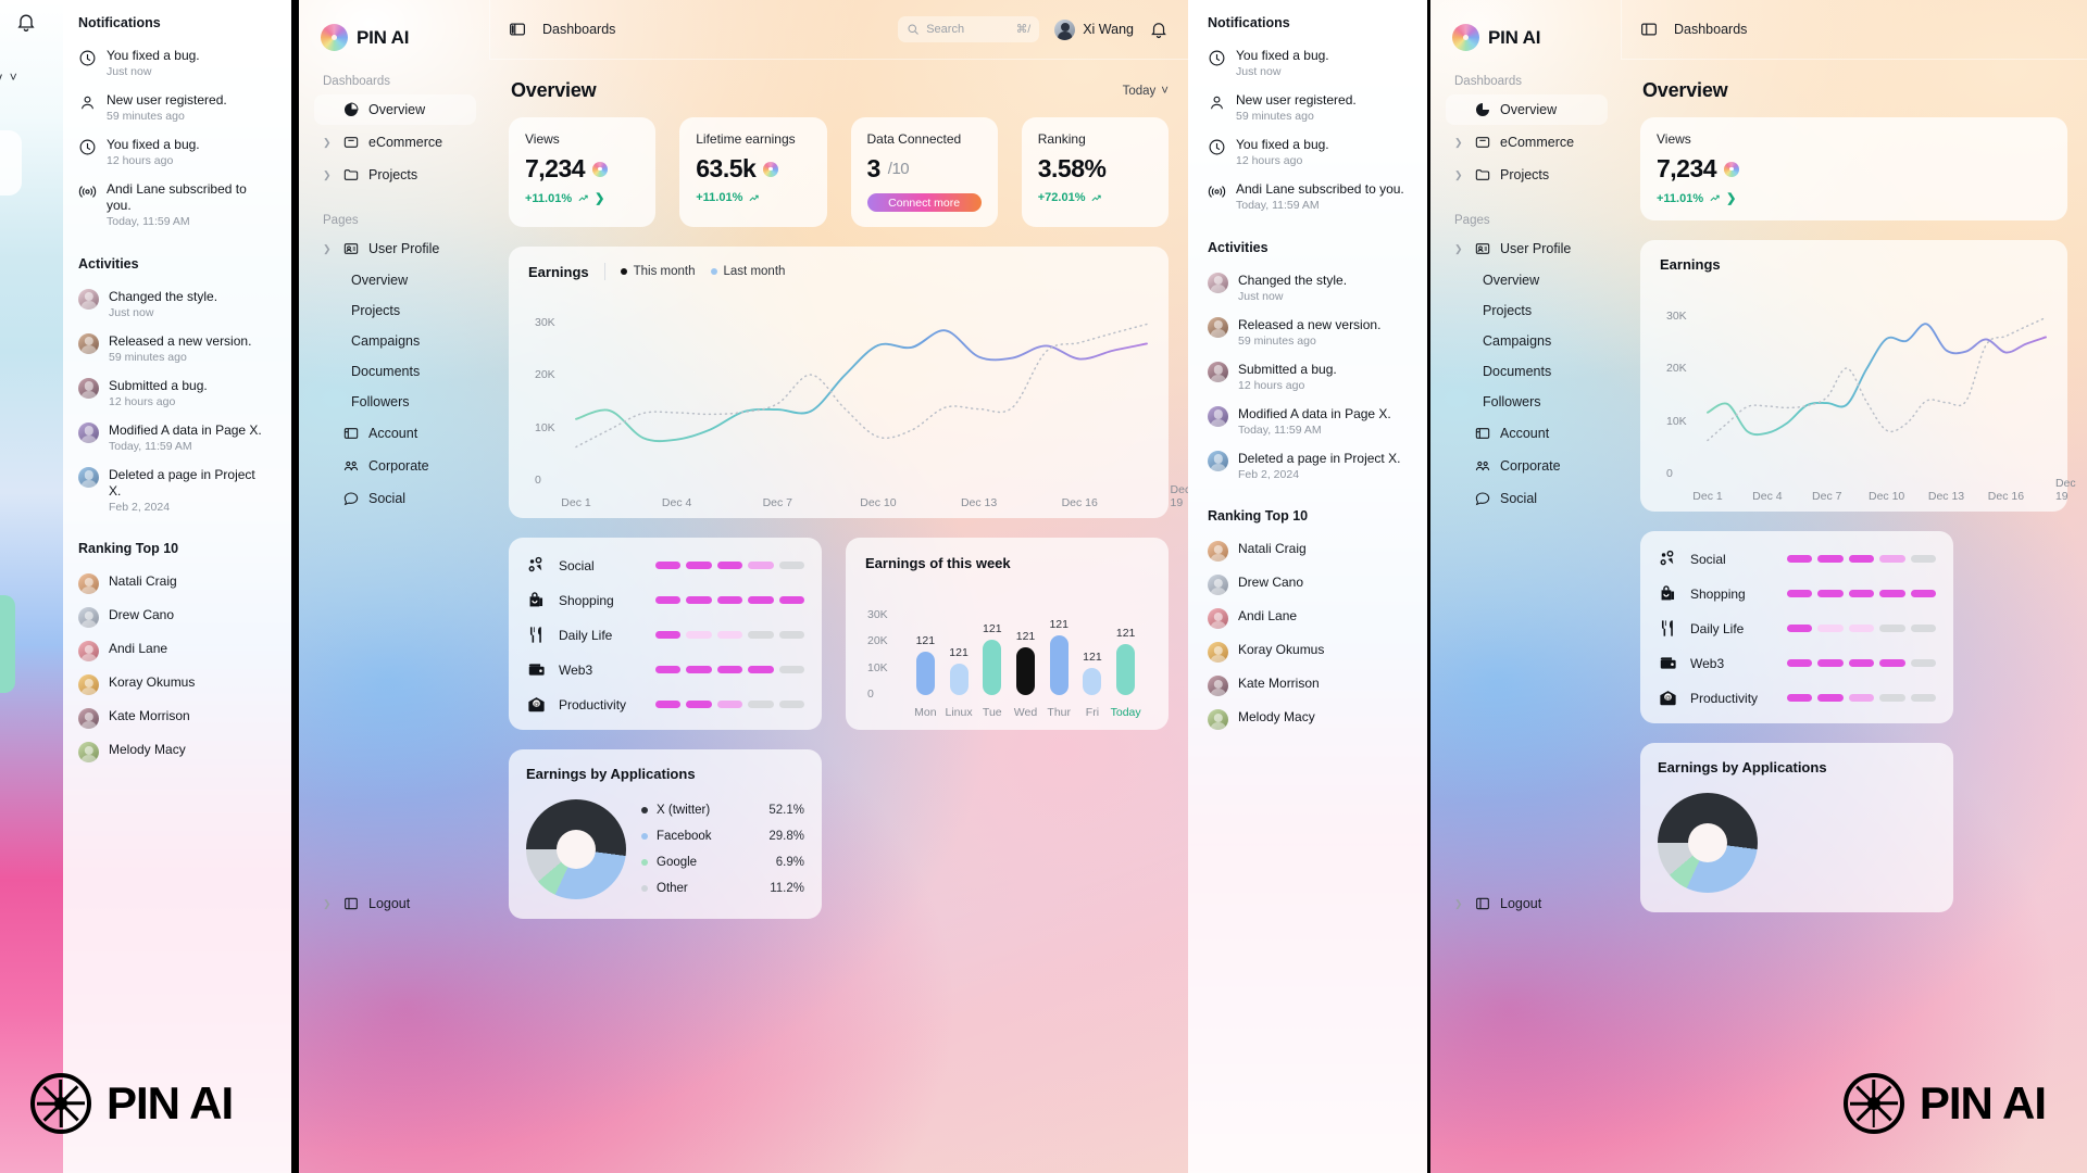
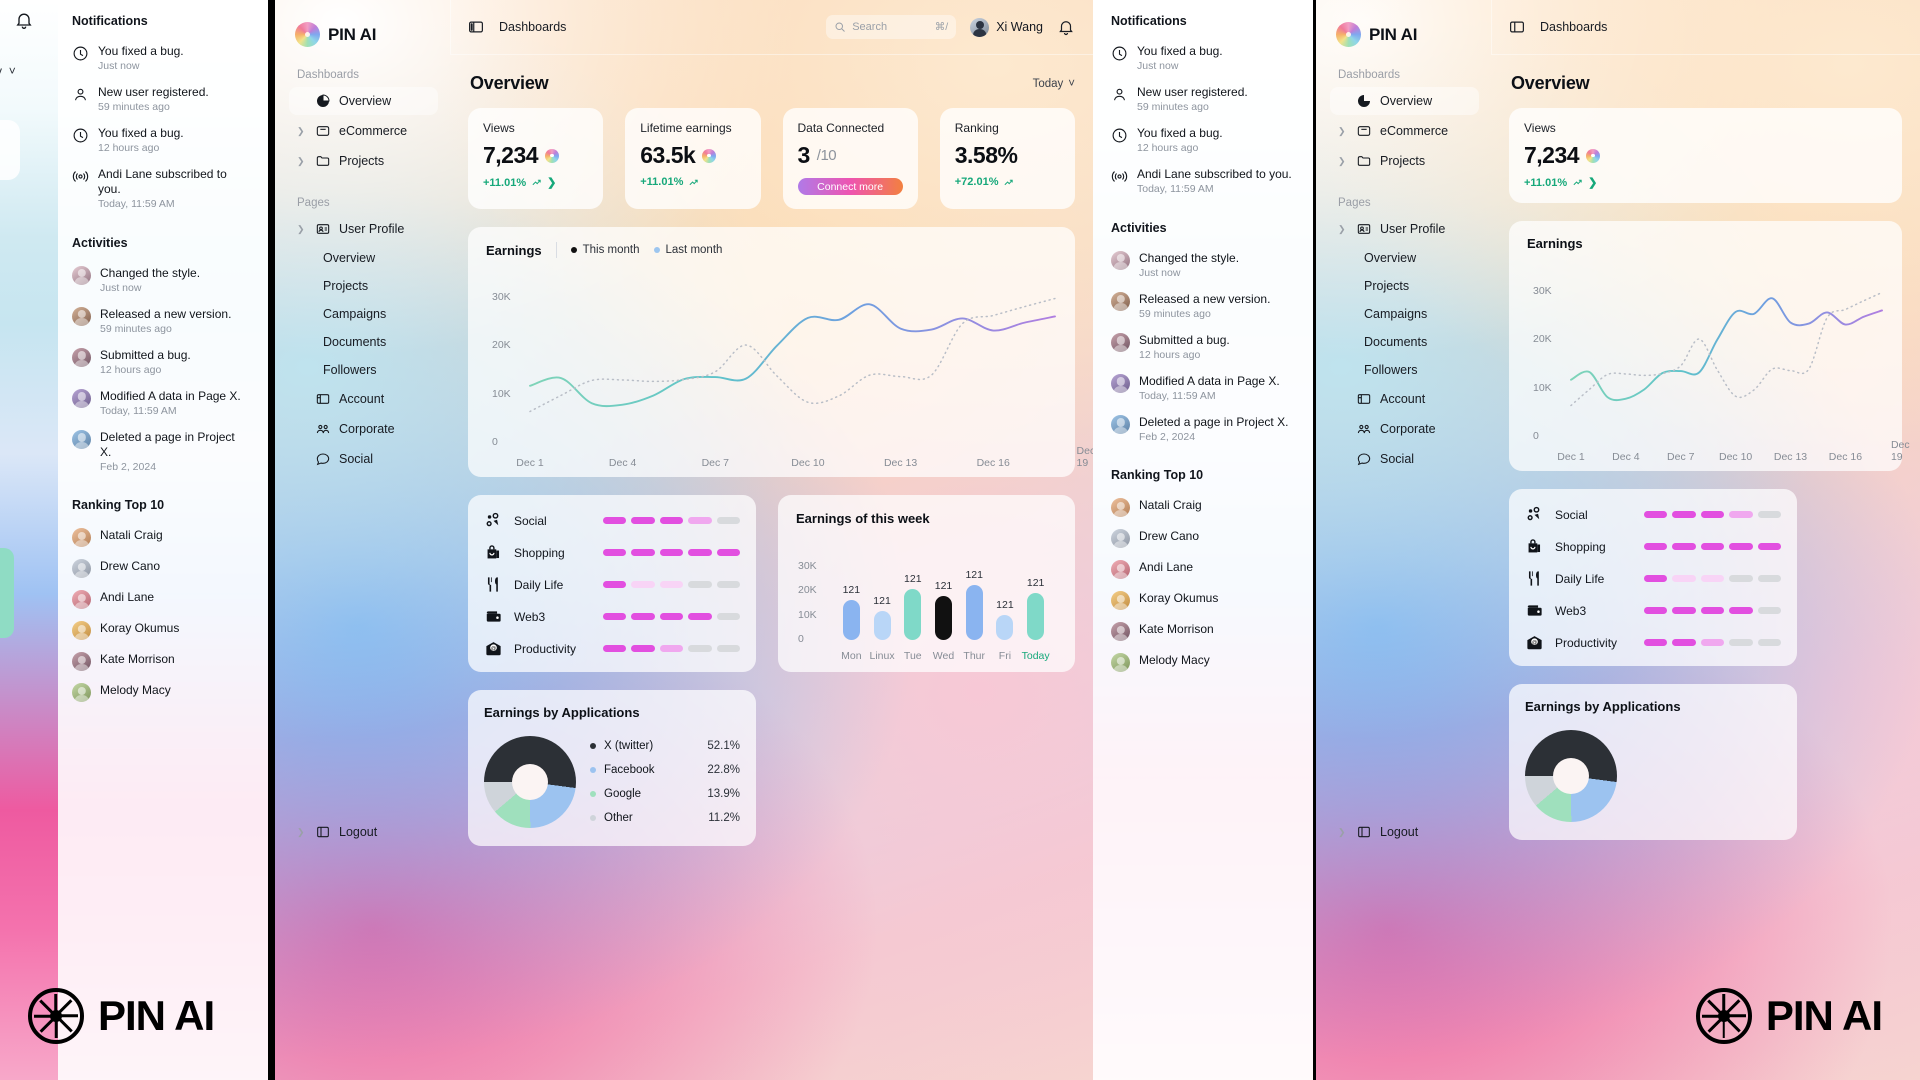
Earnings by Applications/Facebook: 29.8% -> 22.8%
Earnings by Applications/Google: 6.9% -> 13.9%
